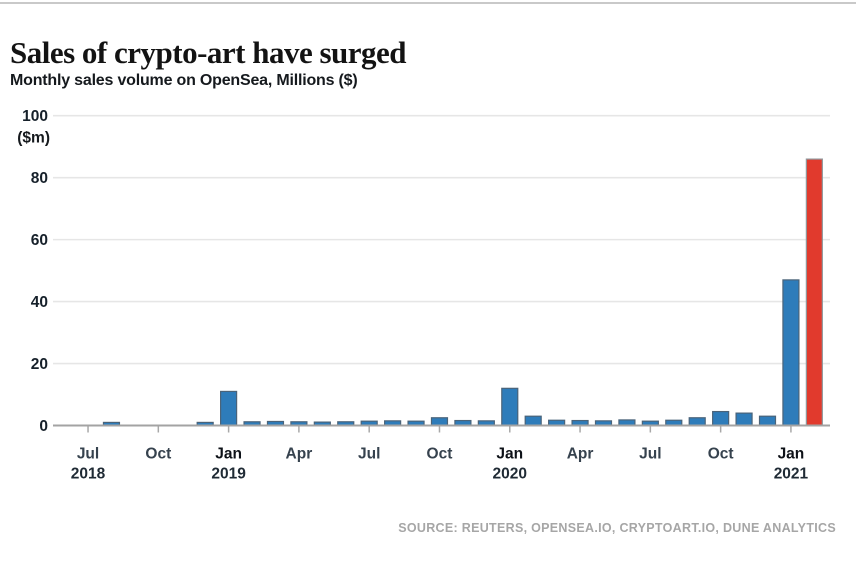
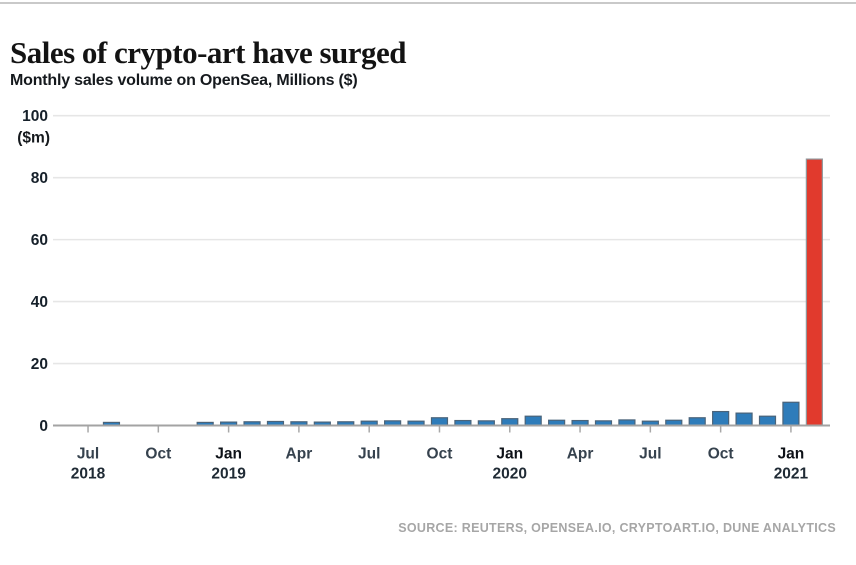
Jan 2019: 11 -> 1
Jan 2020: 12 -> 2
Jan 2021: 47 -> 8
